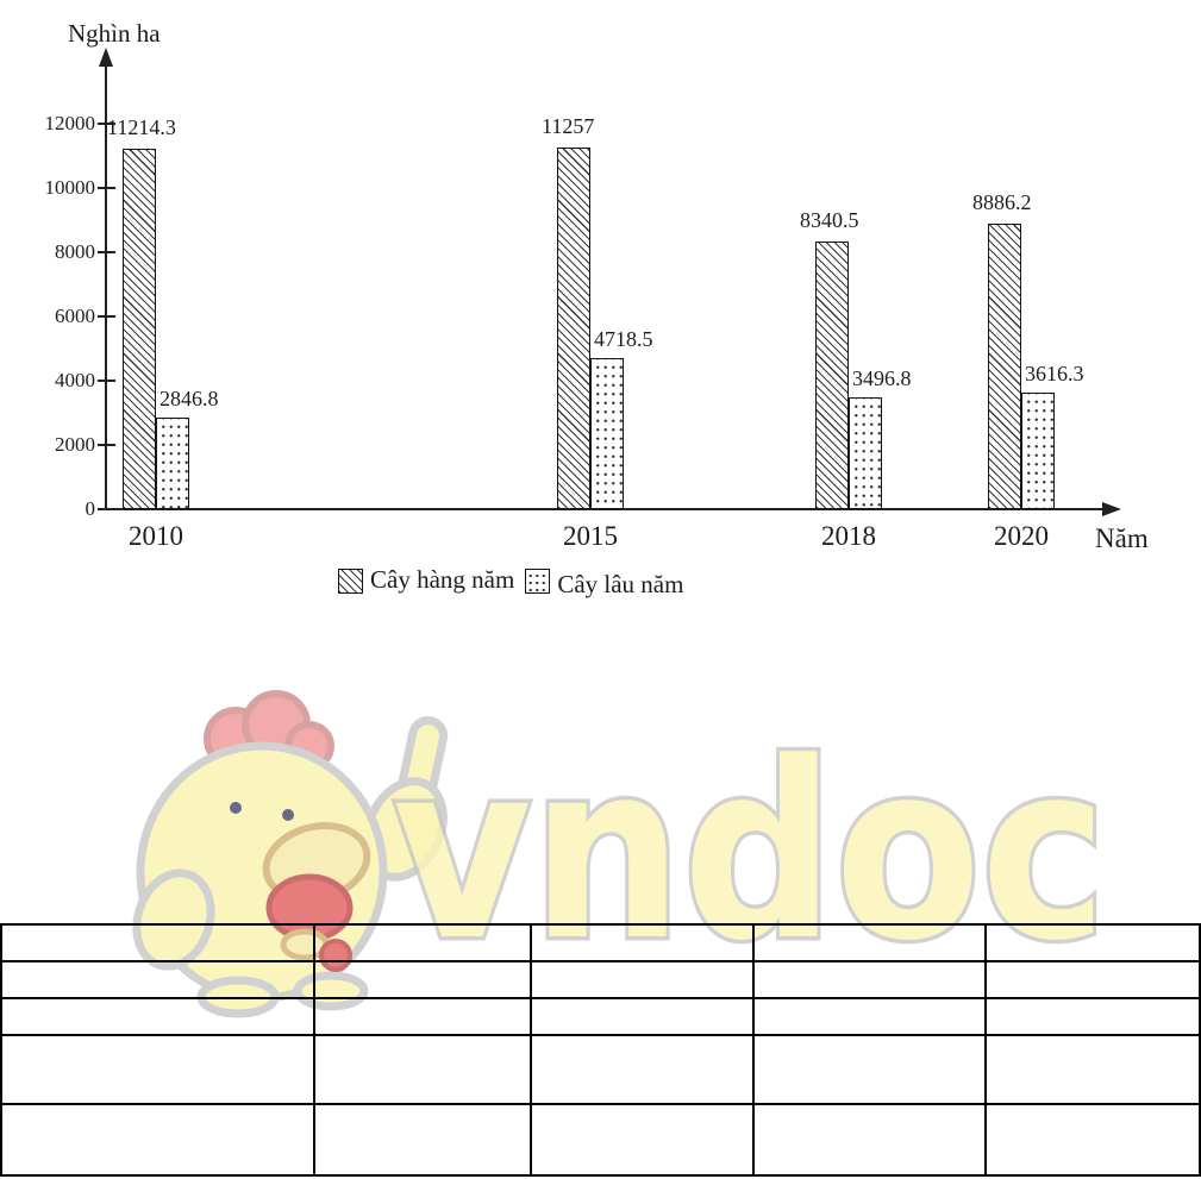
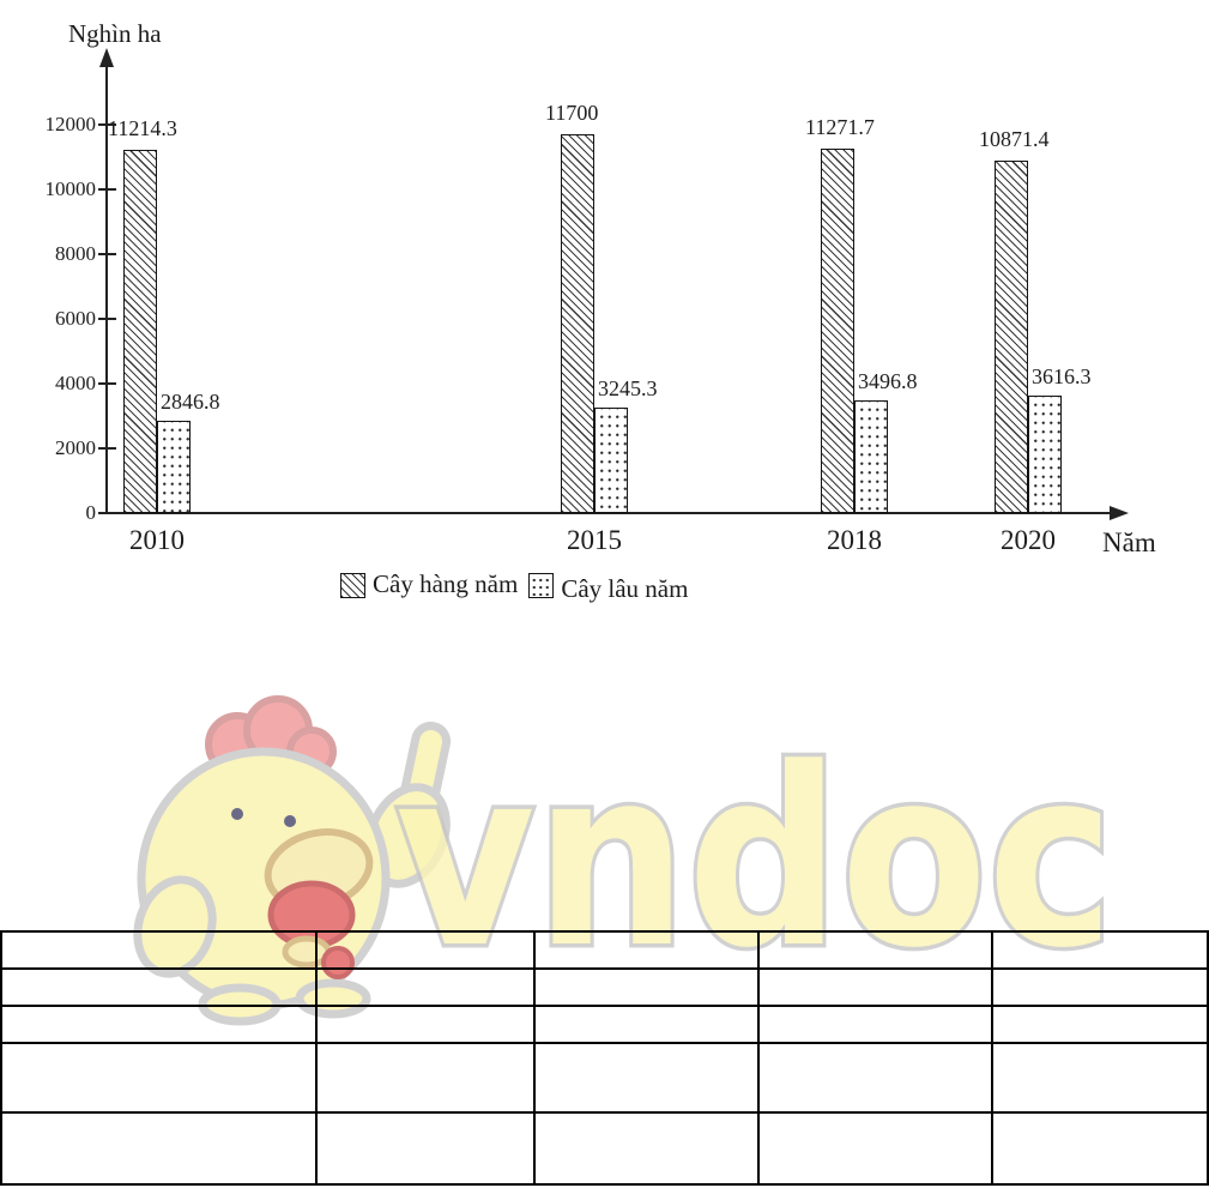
Cây hàng năm/2015: 11257 -> 11700
Cây lâu năm/2015: 4718.5 -> 3245.3
Cây hàng năm/2018: 8340.5 -> 11271.7
Cây hàng năm/2020: 8886.2 -> 10871.4
